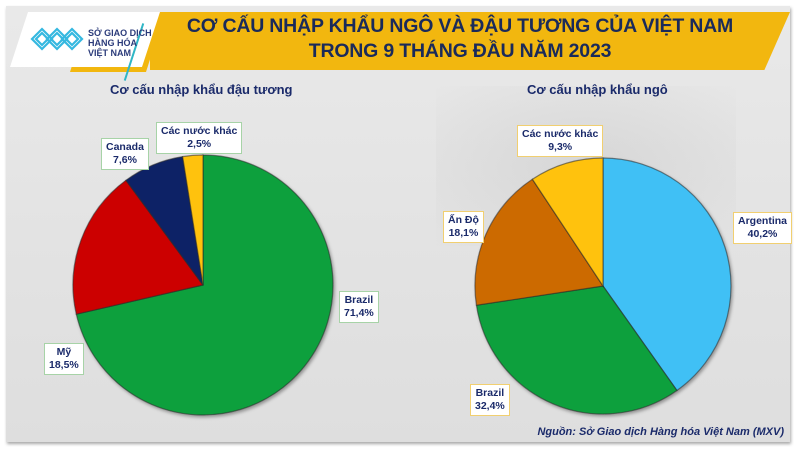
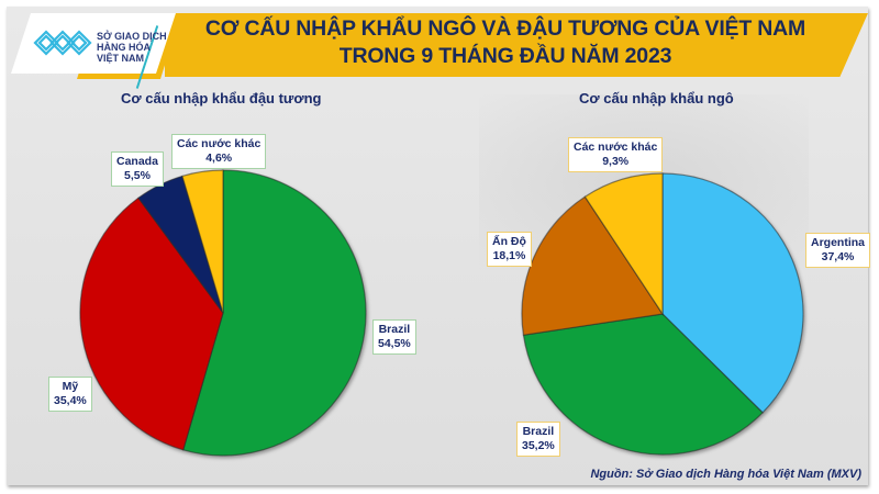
Cơ cấu nhập khẩu đậu tương/Brazil: 71,4% -> 54,5%
Cơ cấu nhập khẩu đậu tương/Mỹ: 18,5% -> 35,4%
Cơ cấu nhập khẩu đậu tương/Canada: 7,6% -> 5,5%
Cơ cấu nhập khẩu đậu tương/Các nước khác: 2,5% -> 4,6%
Cơ cấu nhập khẩu ngô/Argentina: 40,2% -> 37,4%
Cơ cấu nhập khẩu ngô/Brazil: 32,4% -> 35,2%
